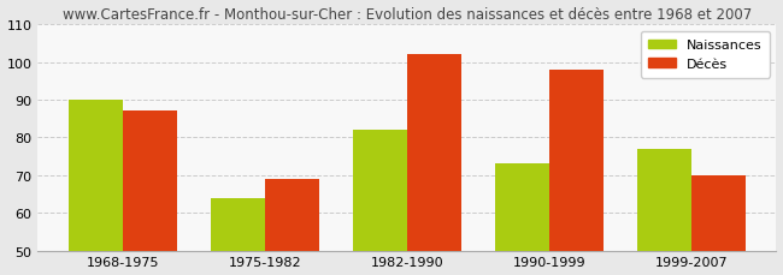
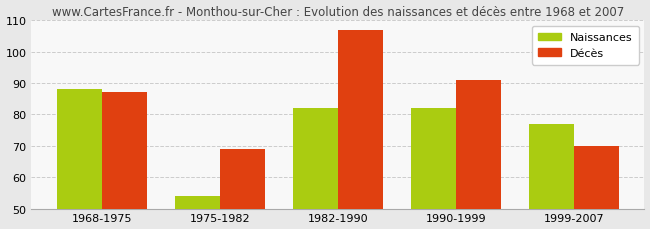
Naissances/1968-1975: 90 -> 88
Naissances/1975-1982: 64 -> 54
Décès/1982-1990: 102 -> 107
Naissances/1990-1999: 73 -> 82
Décès/1990-1999: 98 -> 91
